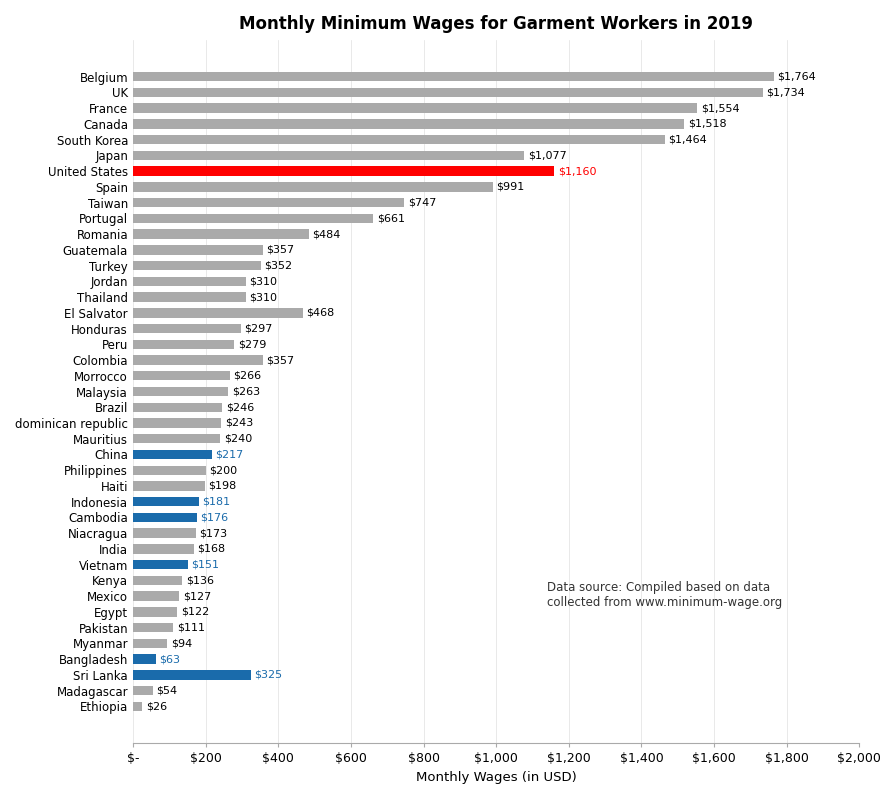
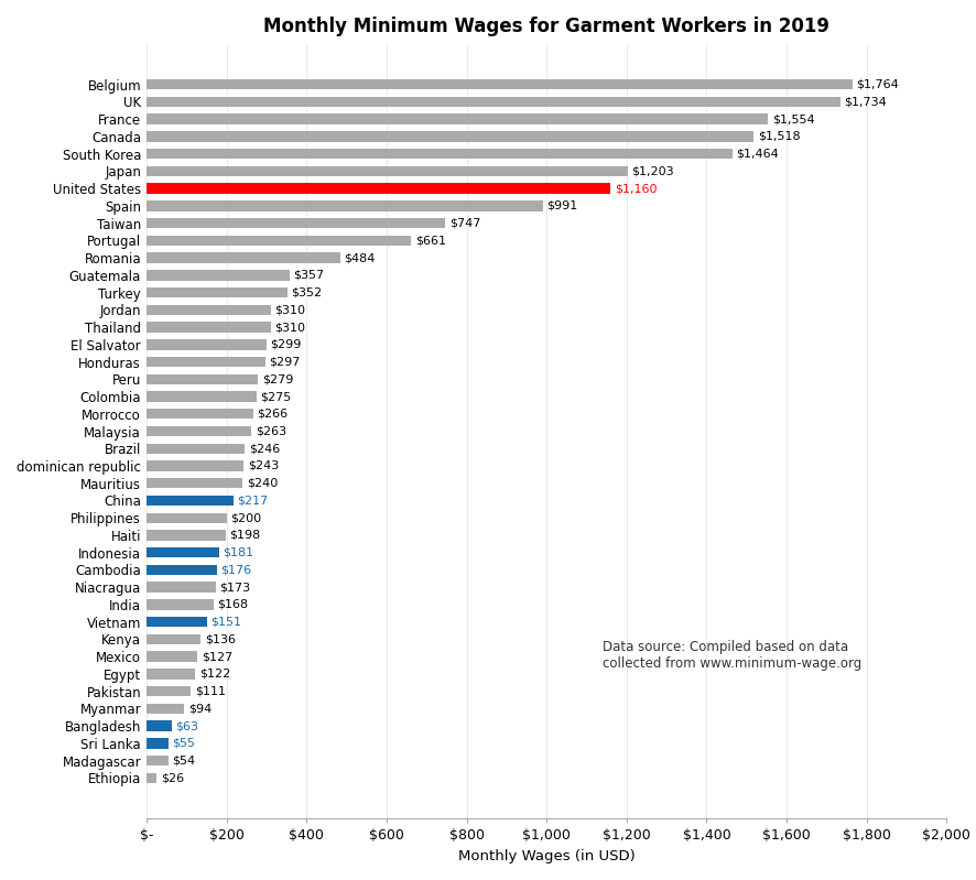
Japan: $1,077 -> $1,203
El Salvator: $468 -> $299
Colombia: $357 -> $275
Sri Lanka: $325 -> $55
